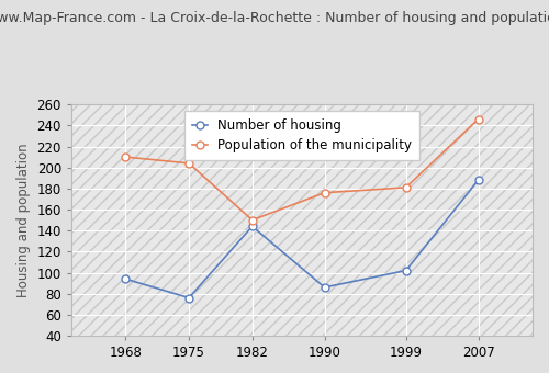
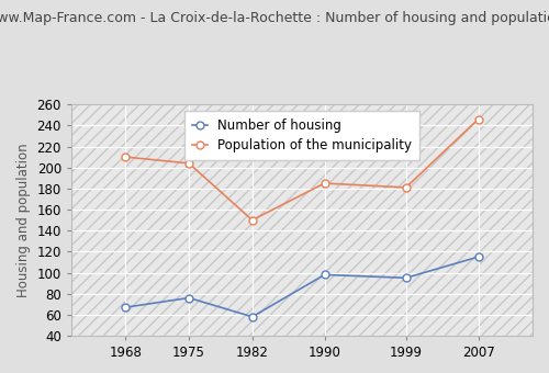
Number of housing/1968: 94 -> 67
Number of housing/1982: 144 -> 58
Number of housing/1990: 86 -> 98
Population of the municipality/1990: 176 -> 185
Number of housing/1999: 102 -> 95
Number of housing/2007: 188 -> 115
